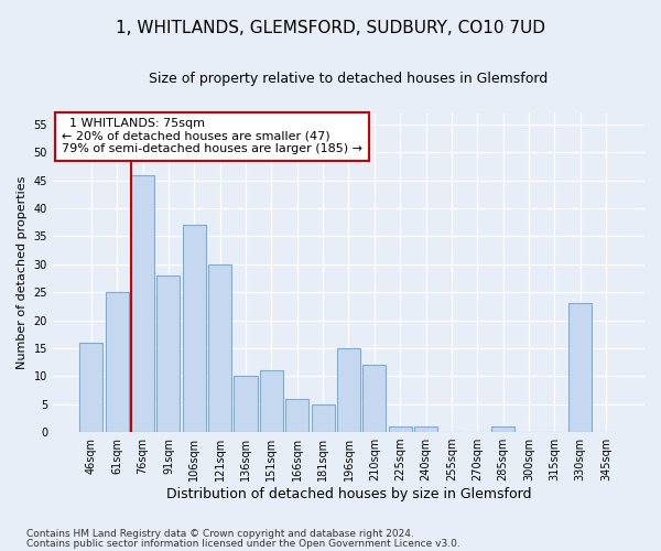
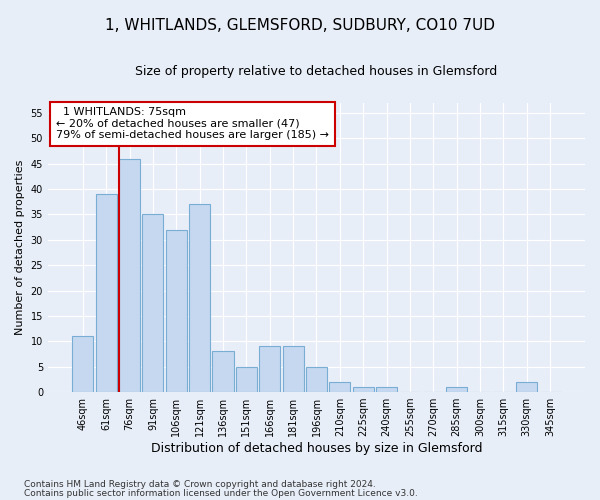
46sqm: 16 -> 11
61sqm: 25 -> 39
91sqm: 28 -> 35
106sqm: 37 -> 32
121sqm: 30 -> 37
136sqm: 10 -> 8
151sqm: 11 -> 5
166sqm: 6 -> 9
181sqm: 5 -> 9
196sqm: 15 -> 5
210sqm: 12 -> 2
330sqm: 23 -> 2
